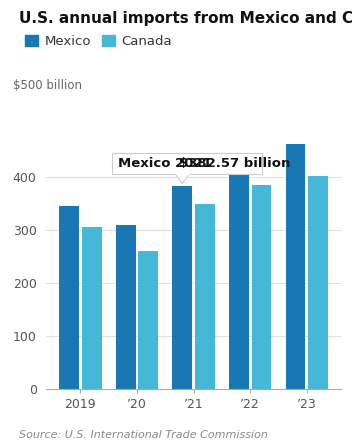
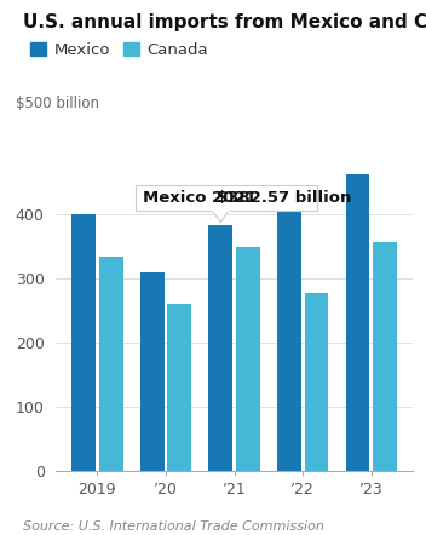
Mexico/2019: 345 -> 400
Canada/2019: 305 -> 334
Canada/’22: 385 -> 278
Canada/’23: 402 -> 356
